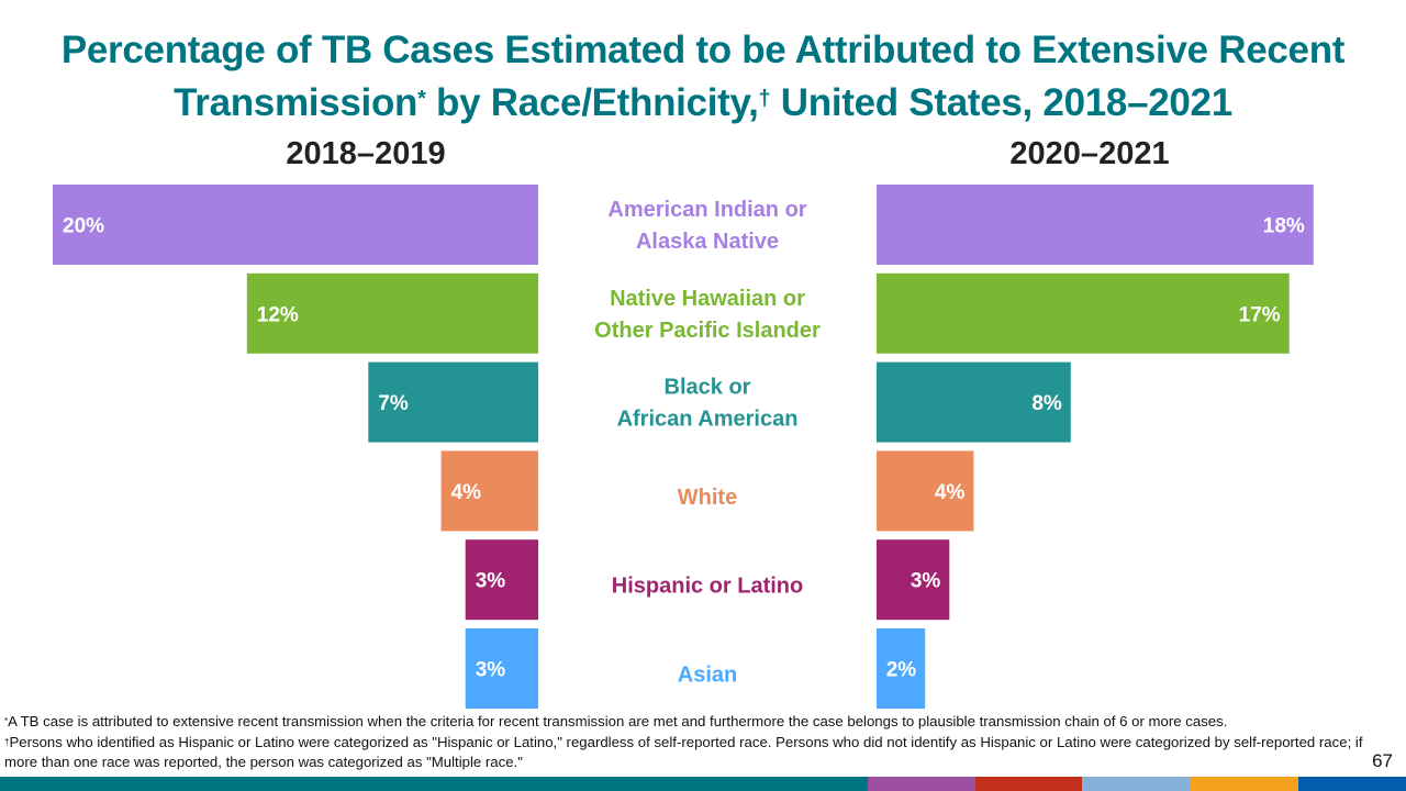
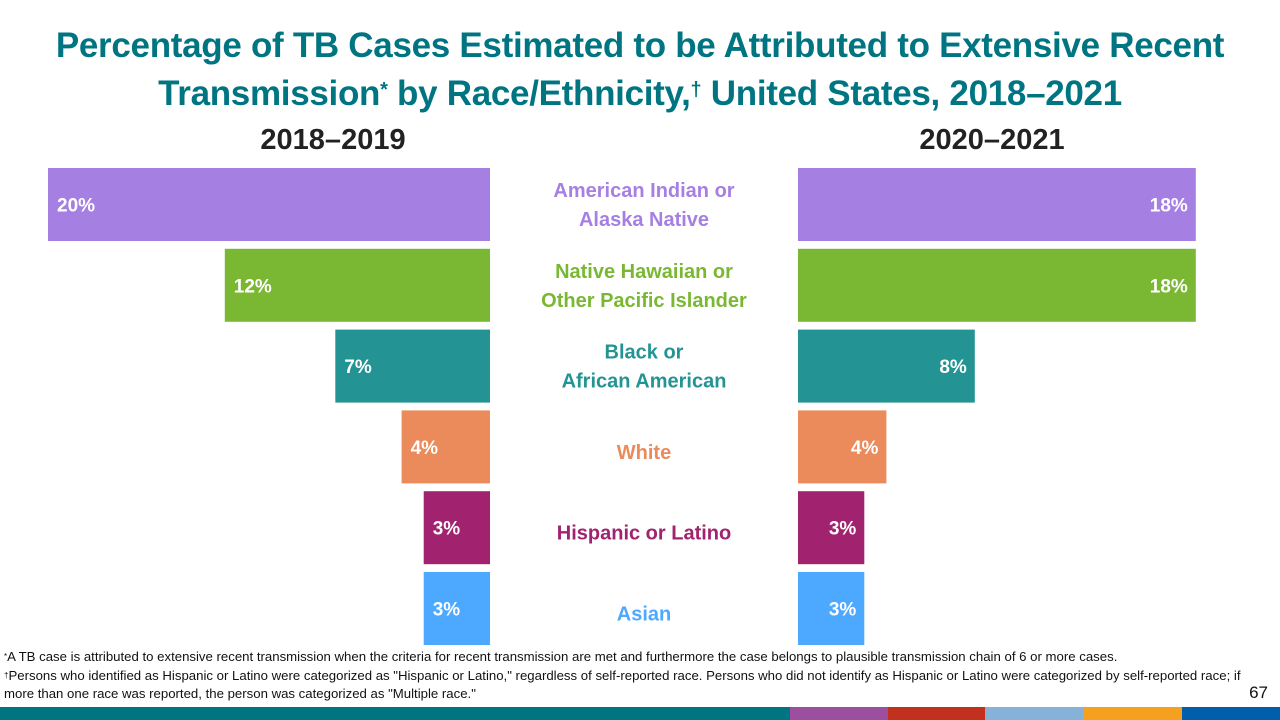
2020–2021/Native Hawaiian or Other Pacific Islander: 17% -> 18%
2020–2021/Asian: 2% -> 3%
